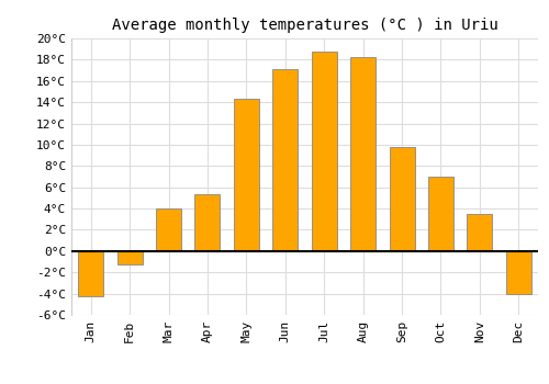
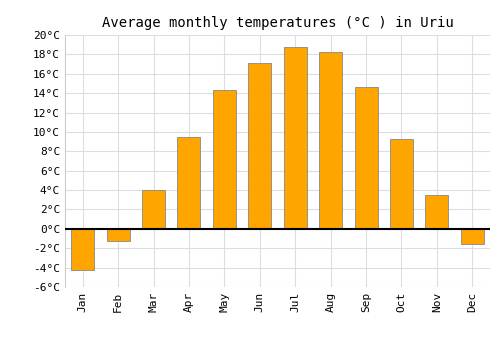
Apr: 5.4°C -> 9.5°C
Sep: 9.8°C -> 14.6°C
Oct: 7.0°C -> 9.3°C
Dec: -4.0°C -> -1.6°C
